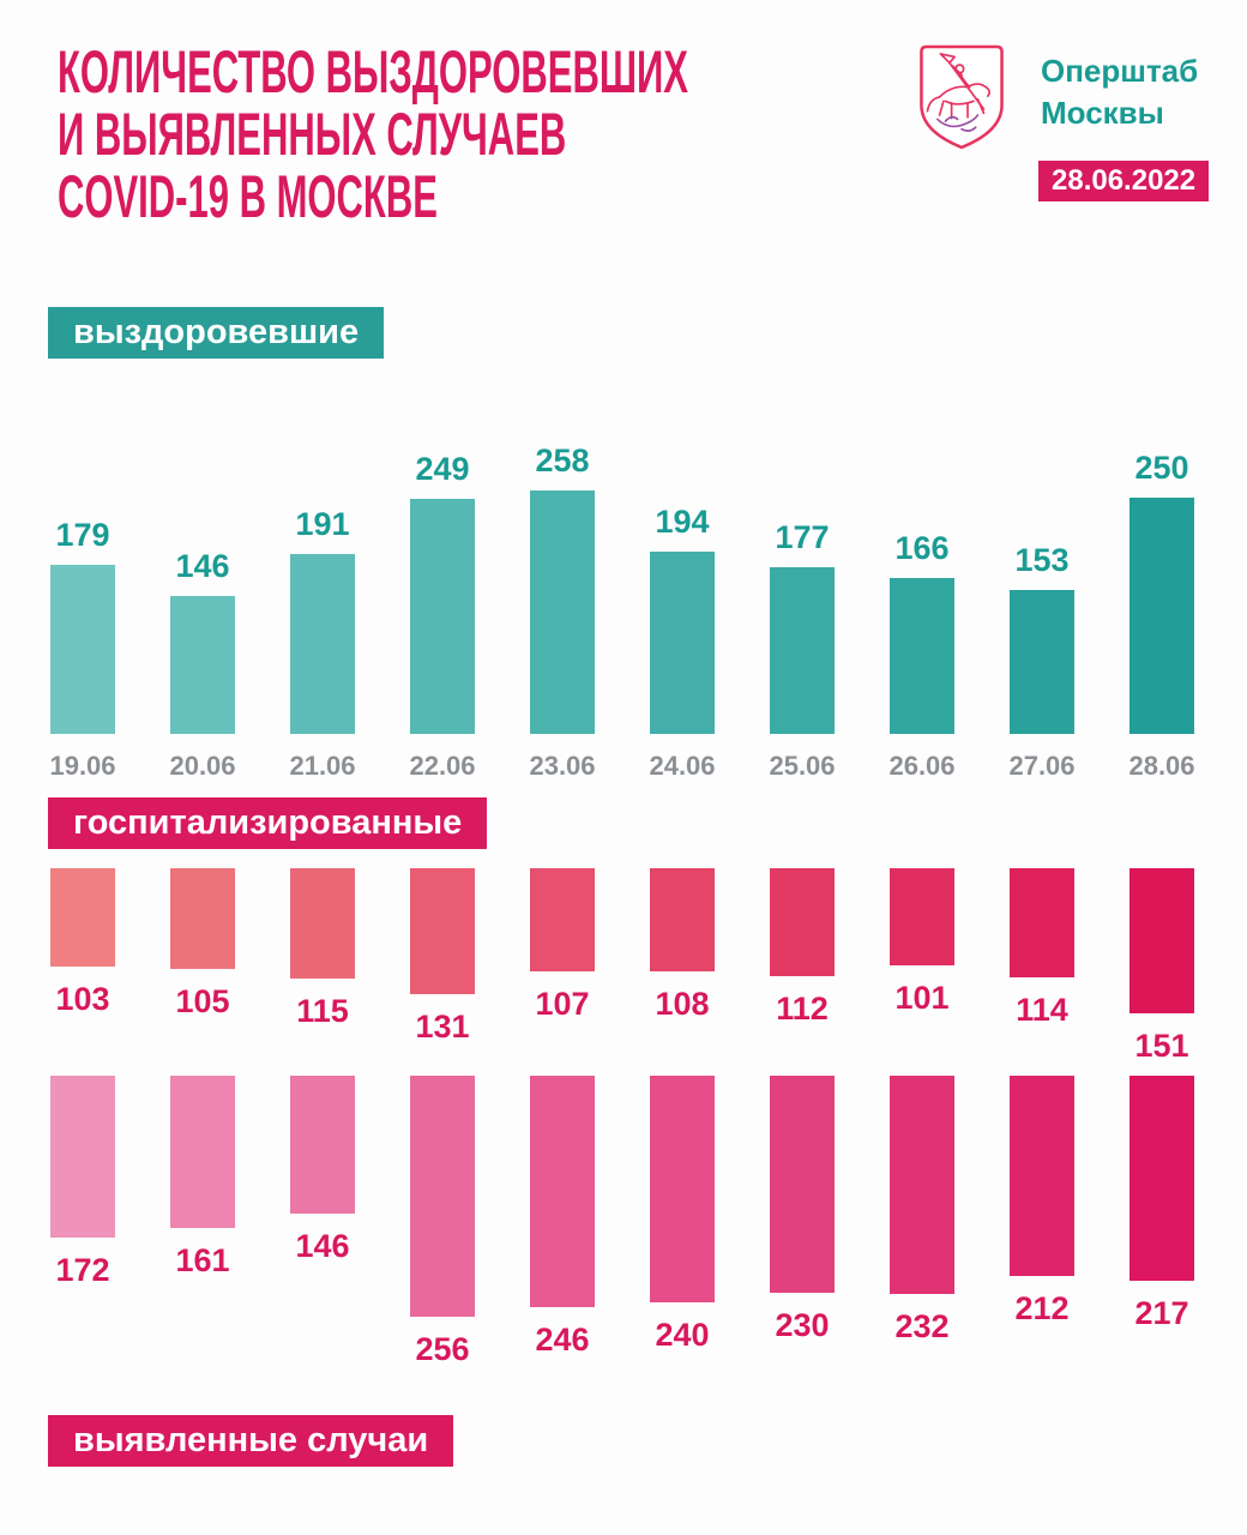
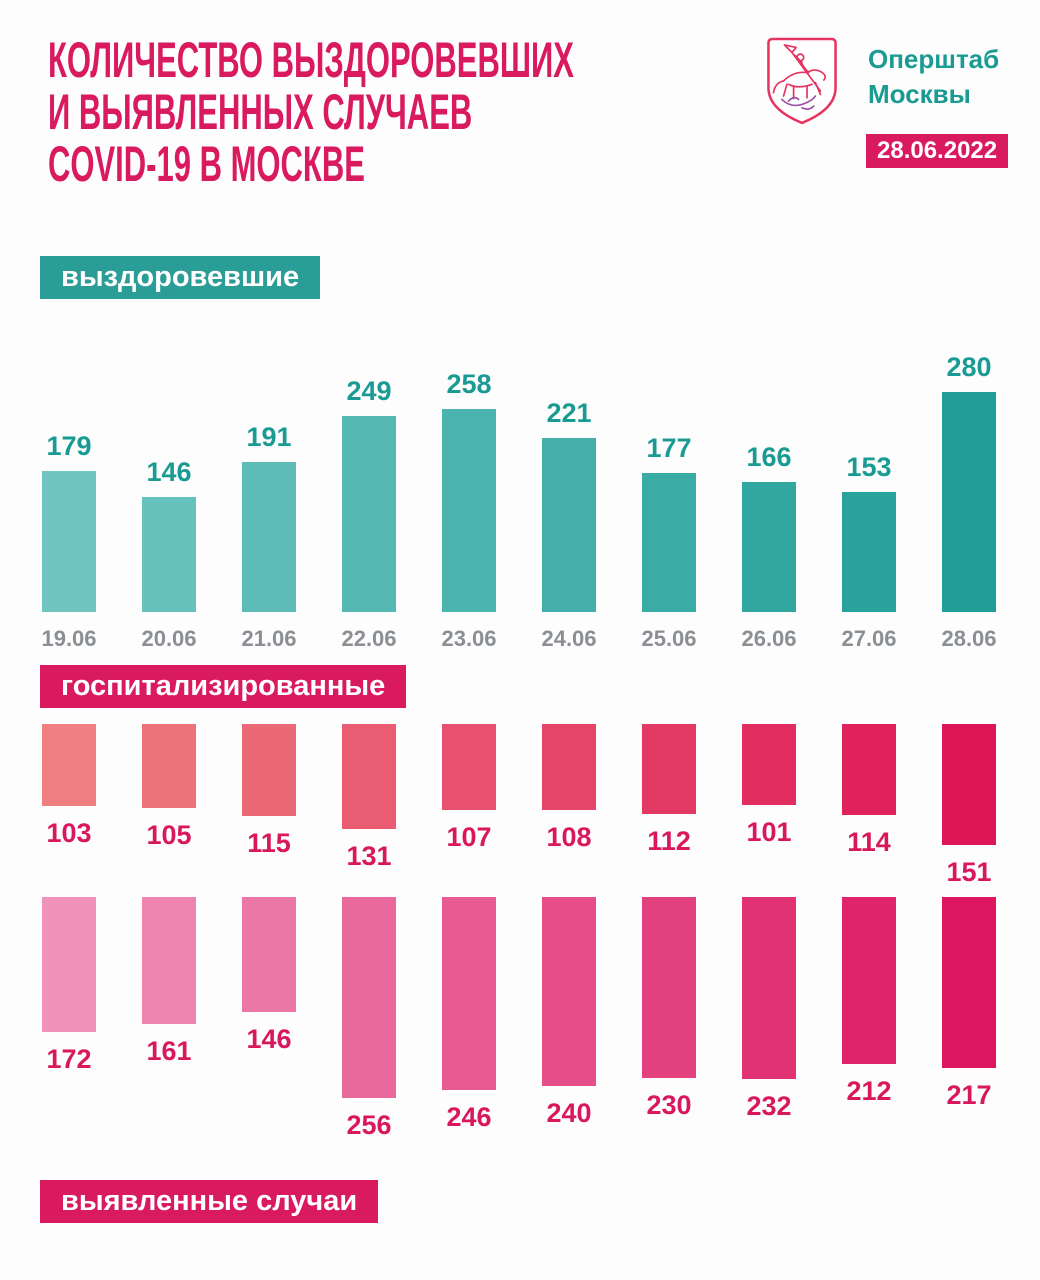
выздоровевшие/24.06: 194 -> 221
выздоровевшие/28.06: 250 -> 280
